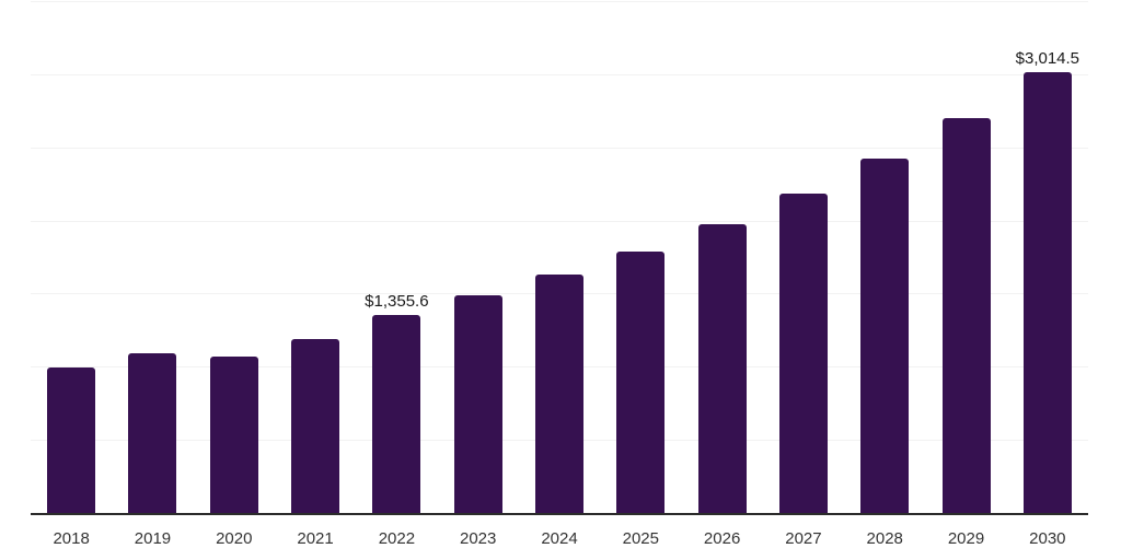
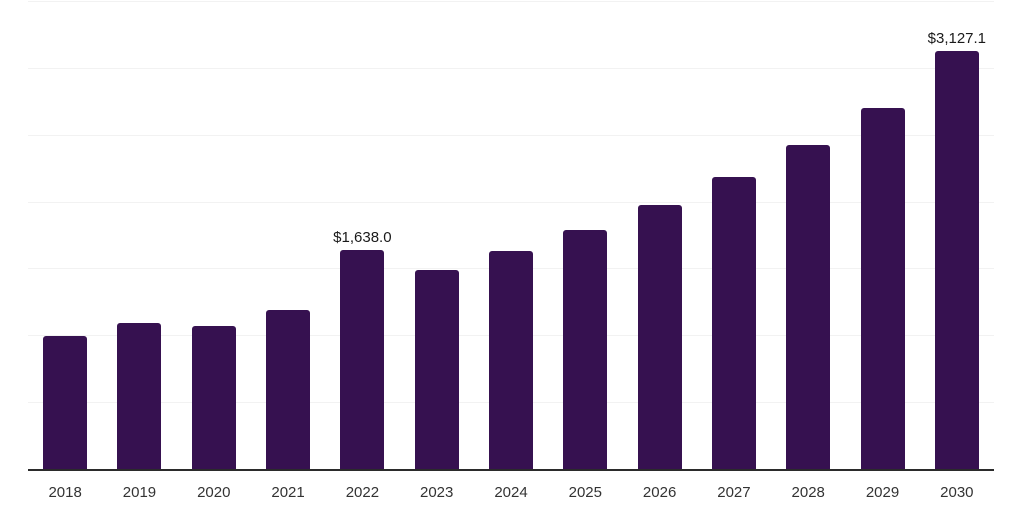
2022: $1,355.6 -> $1,638.0
2030: $3,014.5 -> $3,127.1
